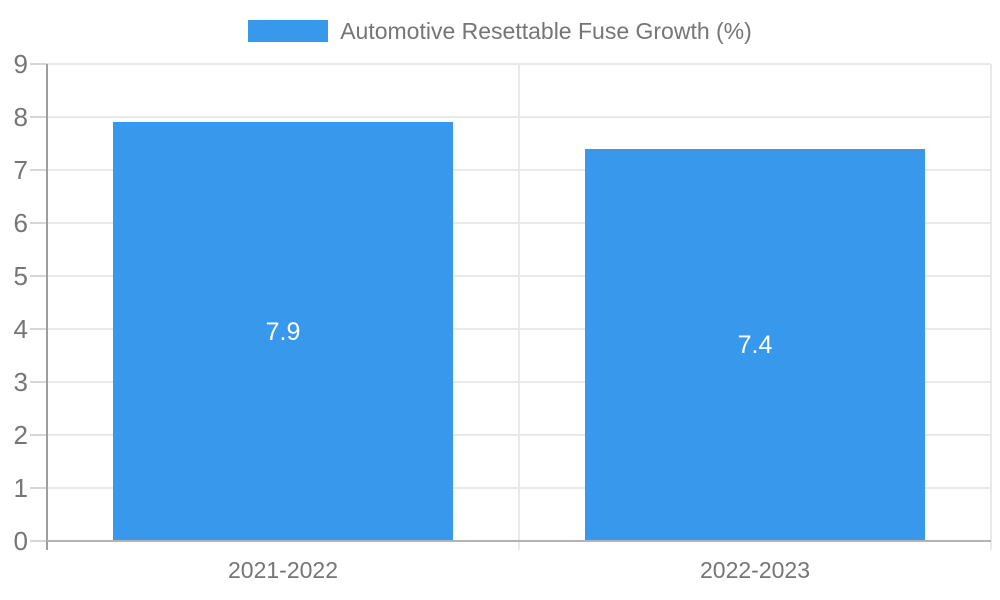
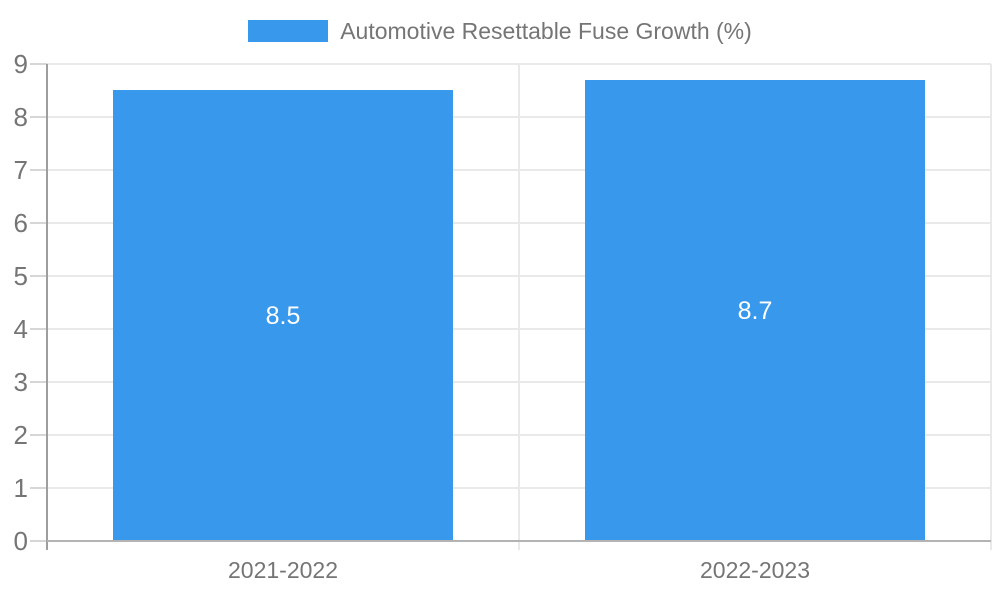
2021-2022: 7.9 -> 8.5
2022-2023: 7.4 -> 8.7
